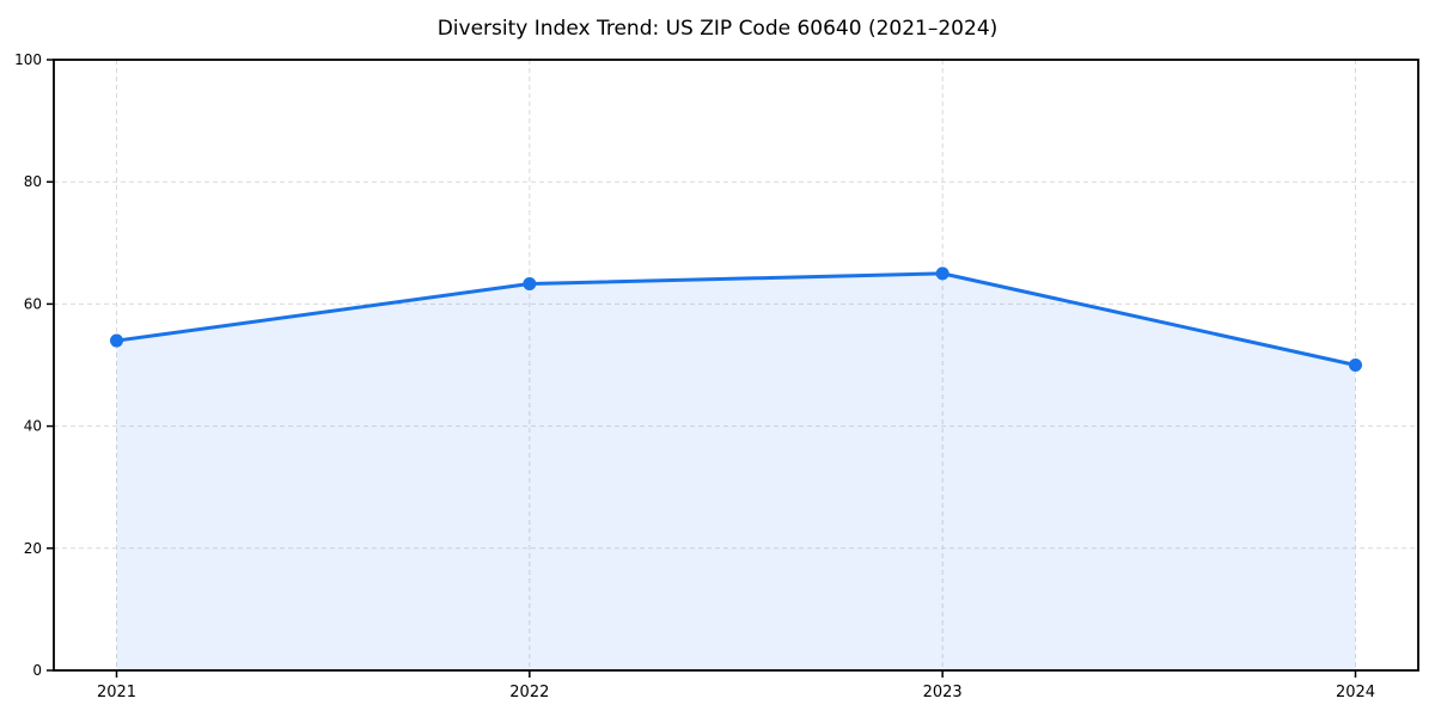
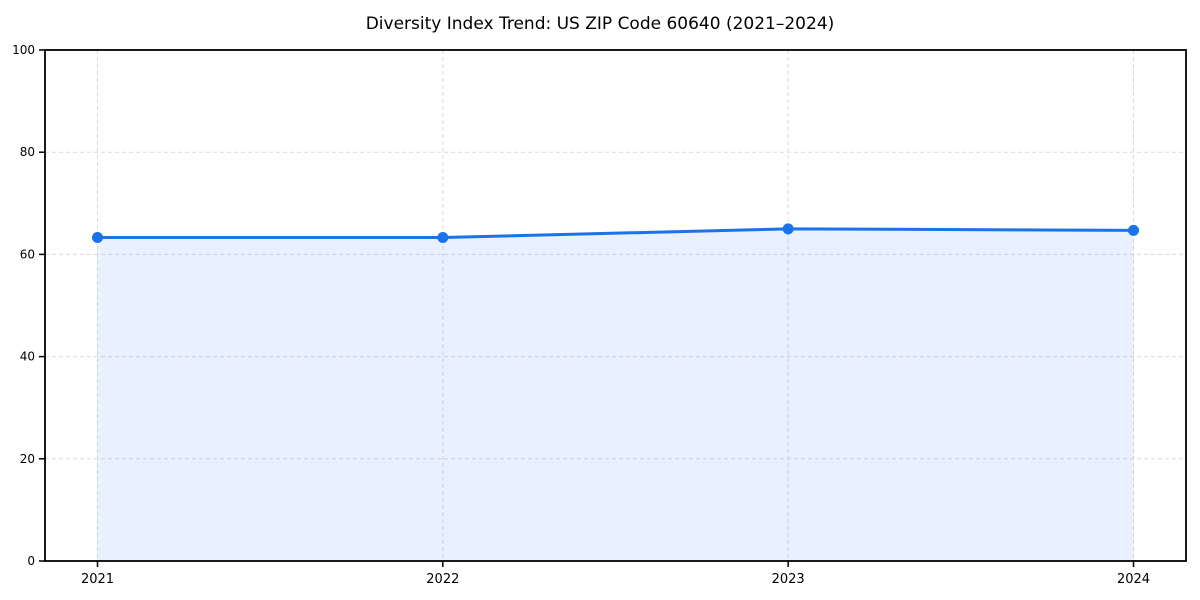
2021: 54 -> 63
2024: 50 -> 65
